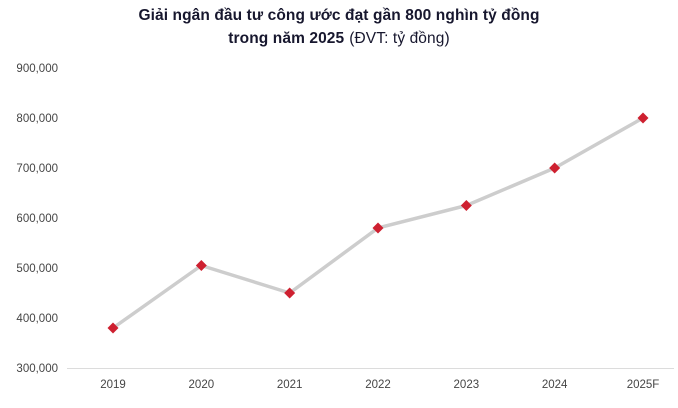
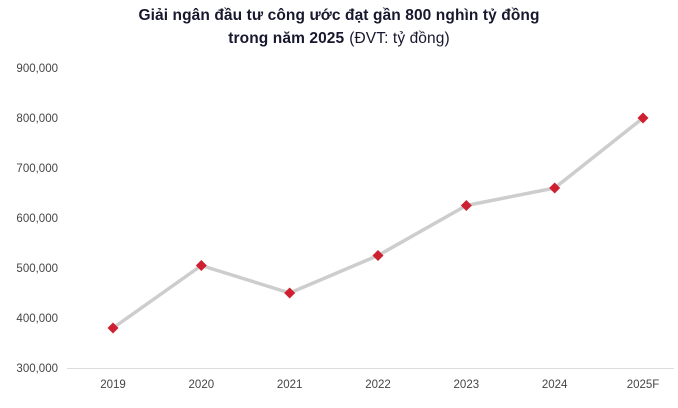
2022: 580000 -> 520000
2024: 700000 -> 660000
